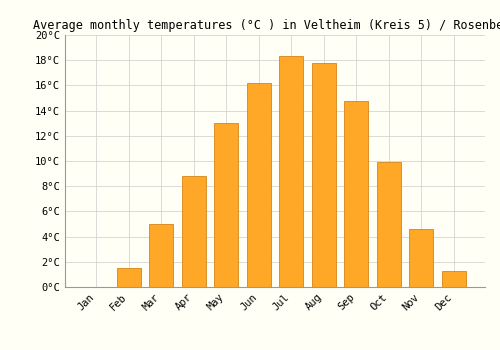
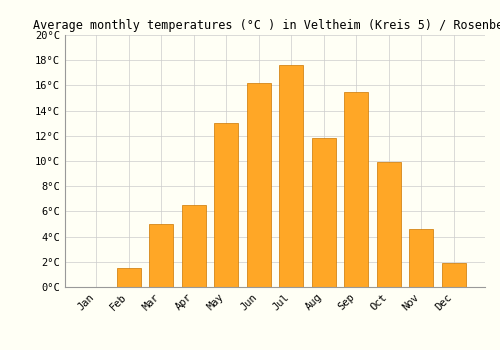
Apr: 8.8°C -> 6.5°C
Jul: 18.3°C -> 17.6°C
Aug: 17.8°C -> 11.8°C
Sep: 14.8°C -> 15.5°C
Dec: 1.3°C -> 1.9°C
